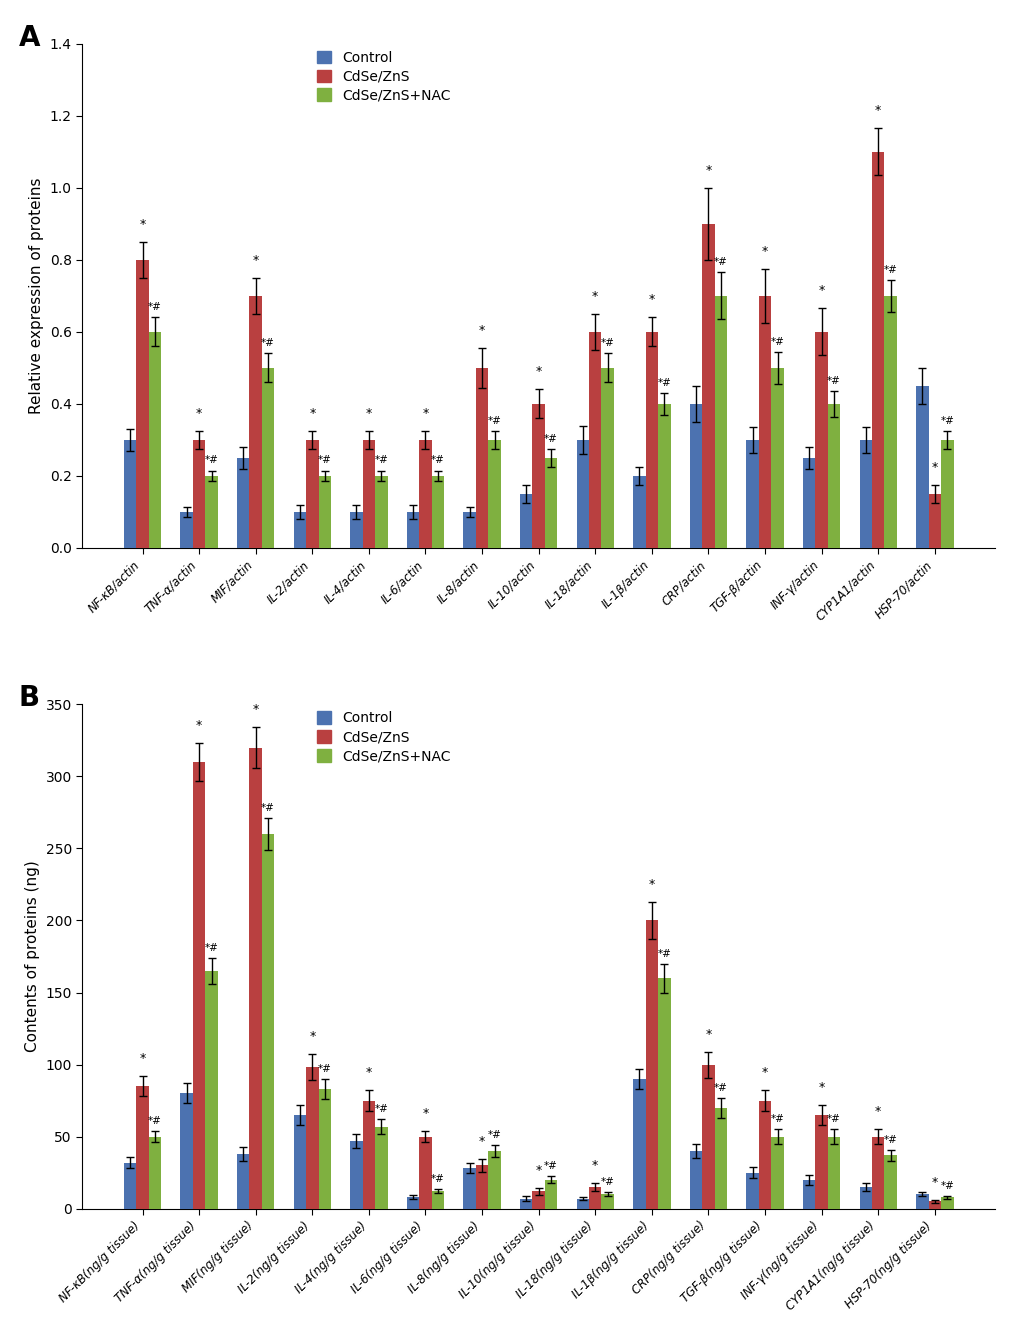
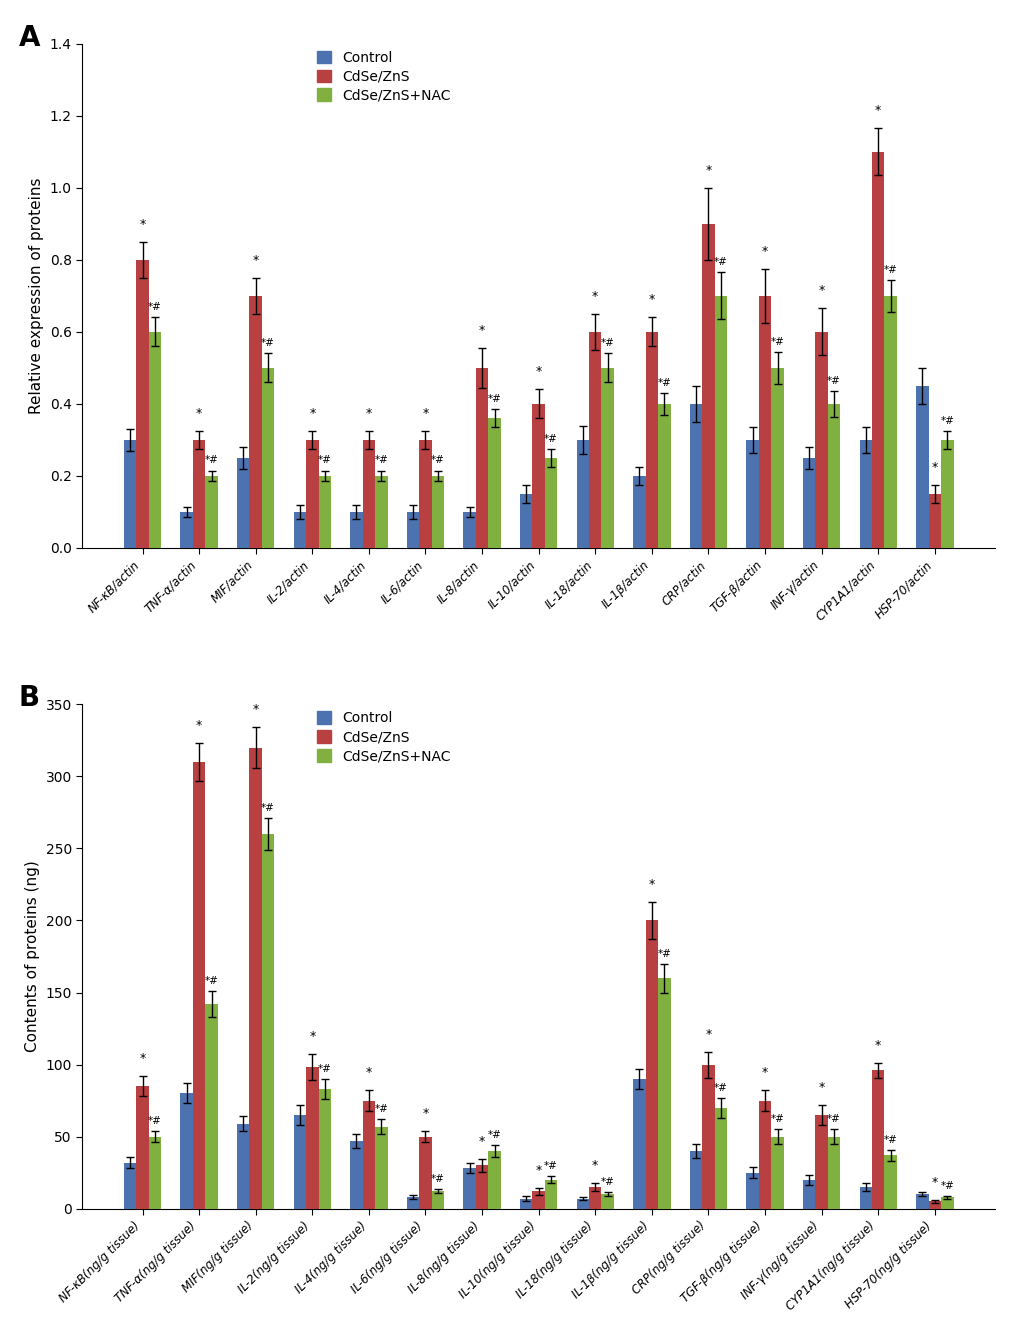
CdSe/ZnS+NAC/IL-8/actin: 0.30 -> 0.36
CdSe/ZnS+NAC/TNF-α(ng/g tissue): 165 -> 142
Control/MIF(ng/g tissue): 38 -> 59
CdSe/ZnS/CYP1A1(ng/g tissue): 50 -> 96
